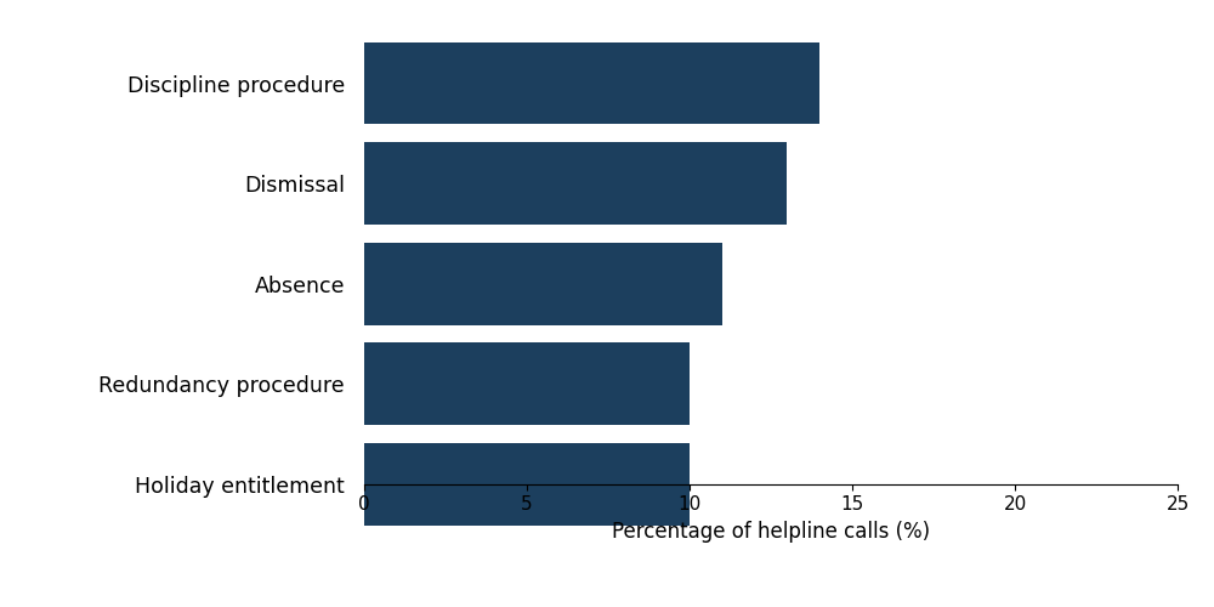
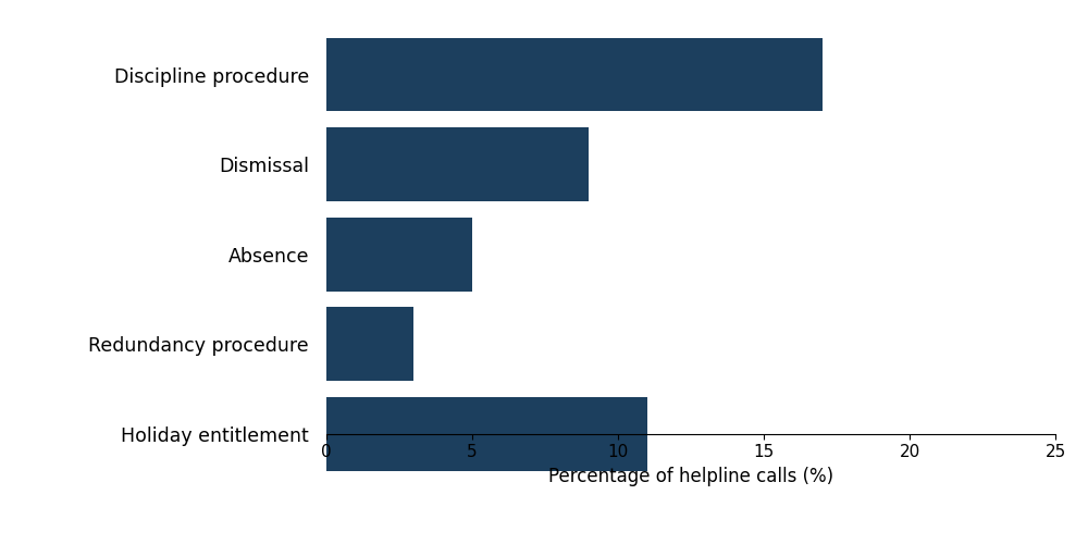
Discipline procedure: 14 -> 17
Dismissal: 13 -> 9
Absence: 11 -> 5
Redundancy procedure: 10 -> 3
Holiday entitlement: 10 -> 11
